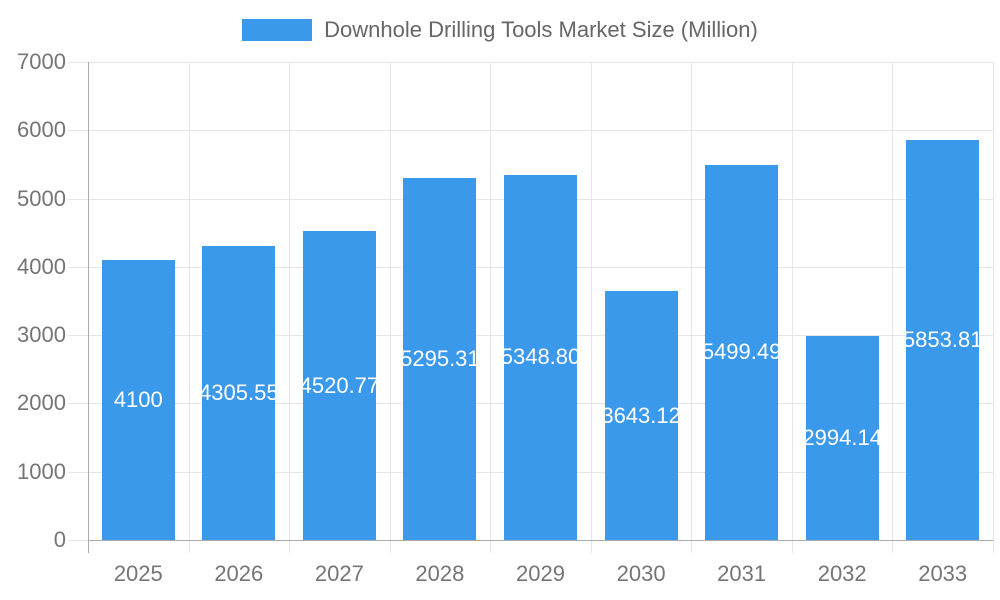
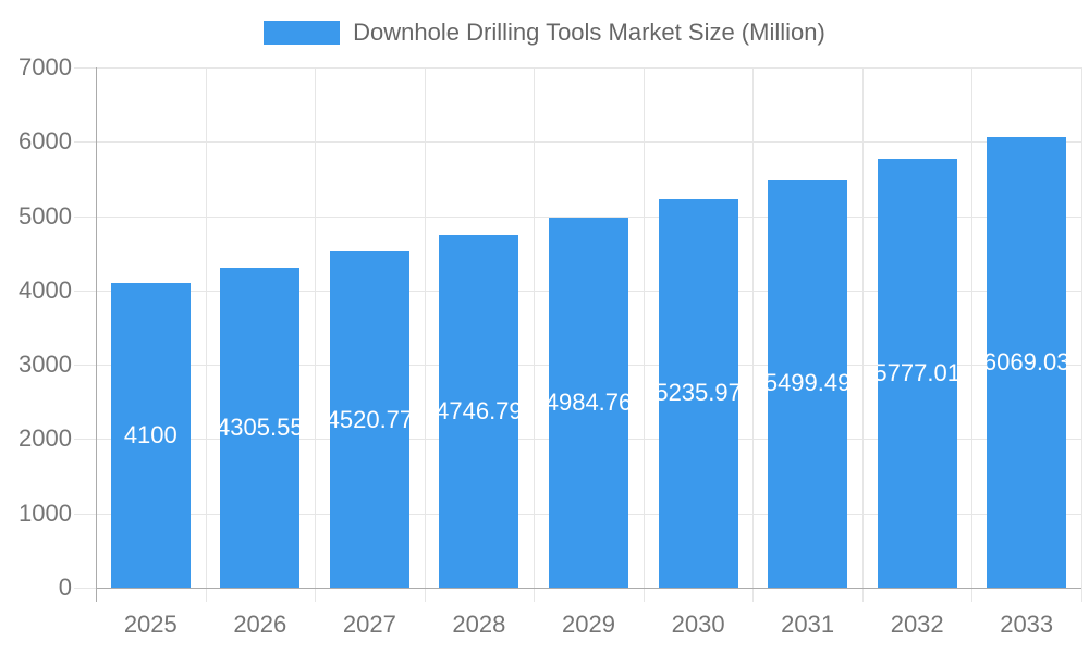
2028: 5295.31 -> 4746.79
2029: 5348.80 -> 4984.76
2030: 3643.12 -> 5235.97
2032: 2994.14 -> 5777.01
2033: 5853.81 -> 6069.03
